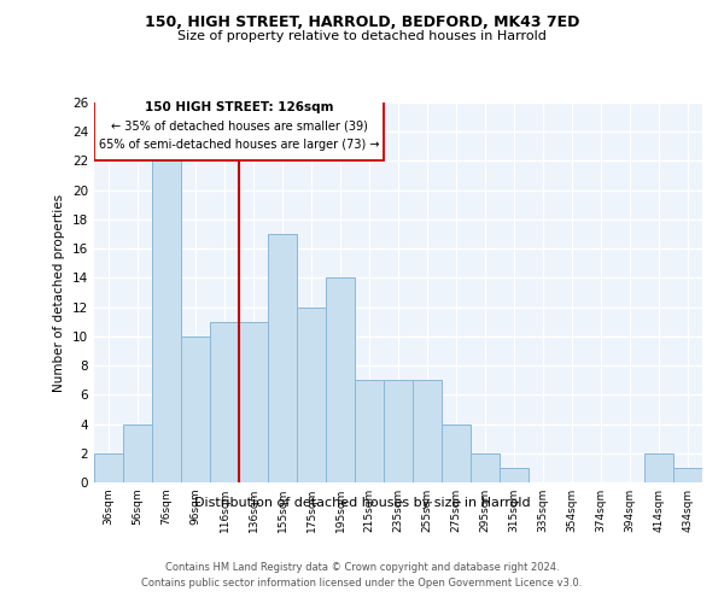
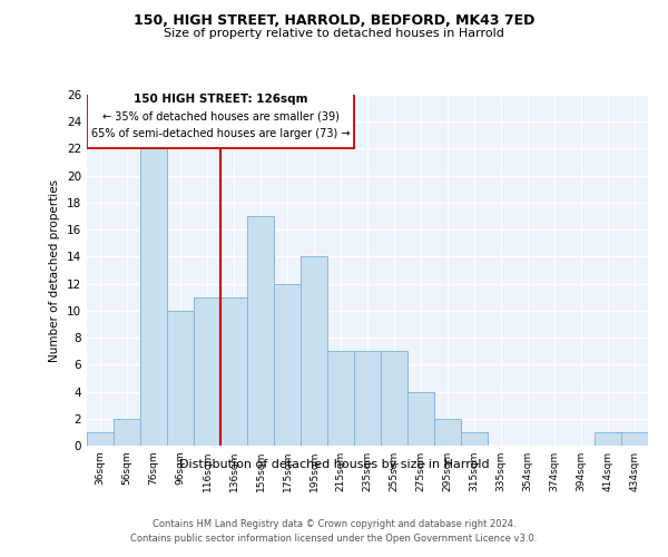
36sqm: 2 -> 1
56sqm: 4 -> 2
414sqm: 2 -> 1
